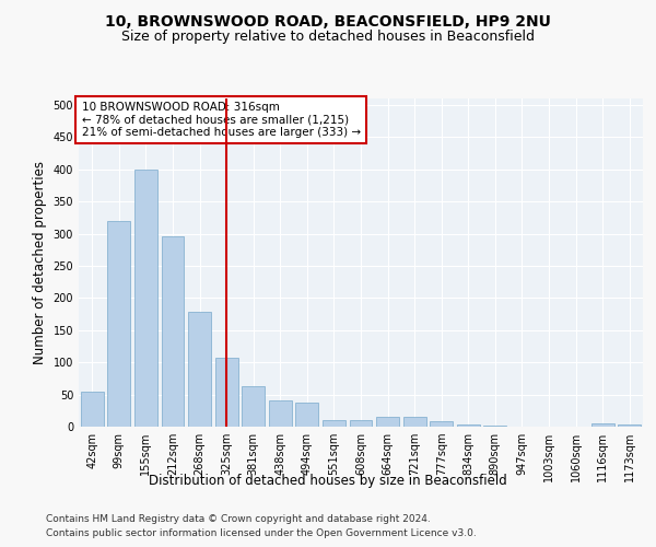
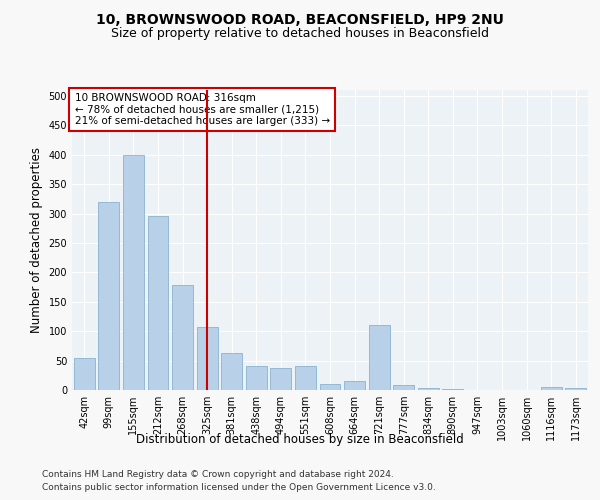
551sqm: 11 -> 40
721sqm: 15 -> 110
